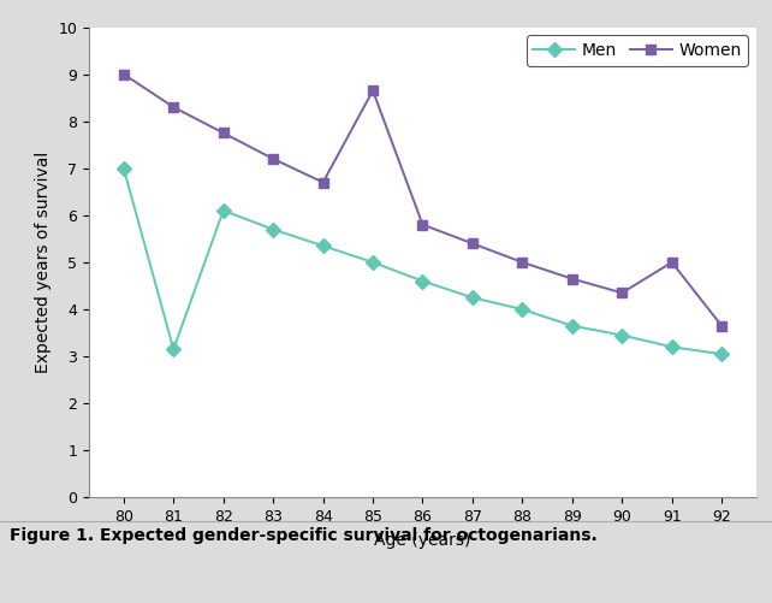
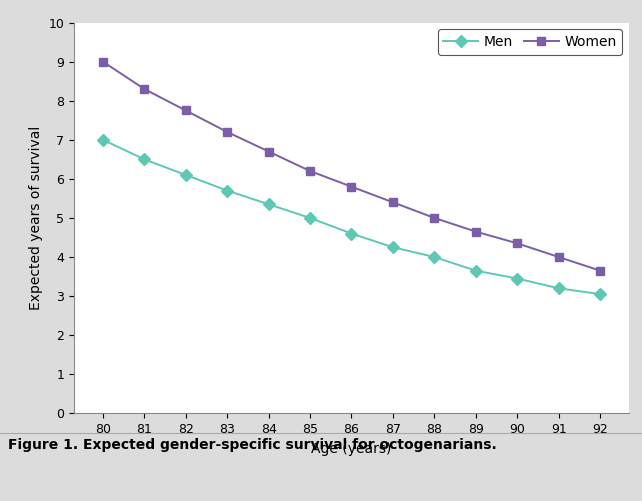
Men/81: 3.15 -> 6.50
Women/85: 8.65 -> 6.20
Women/91: 5.00 -> 4.00
